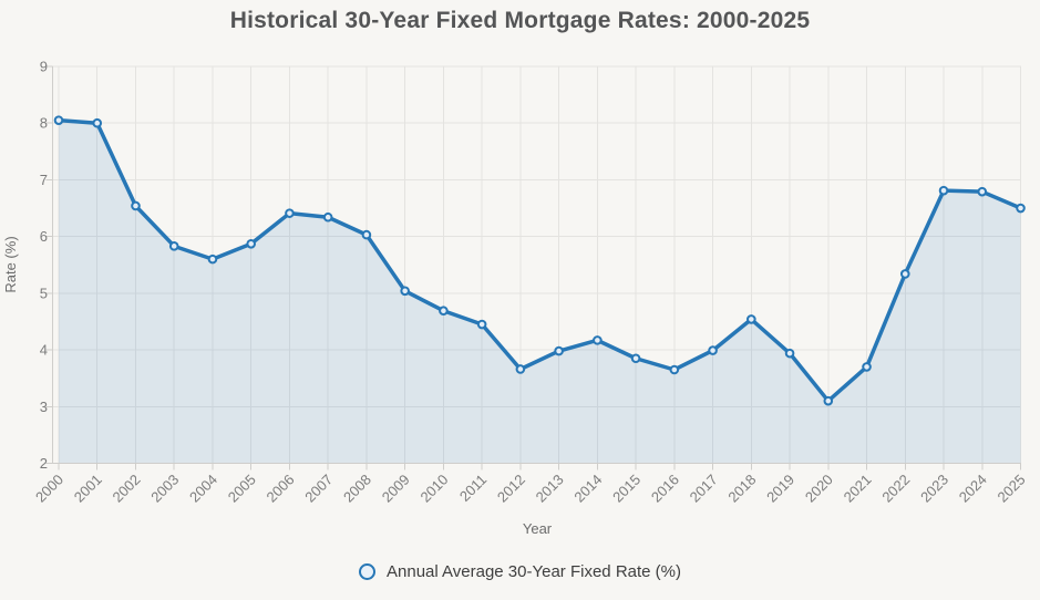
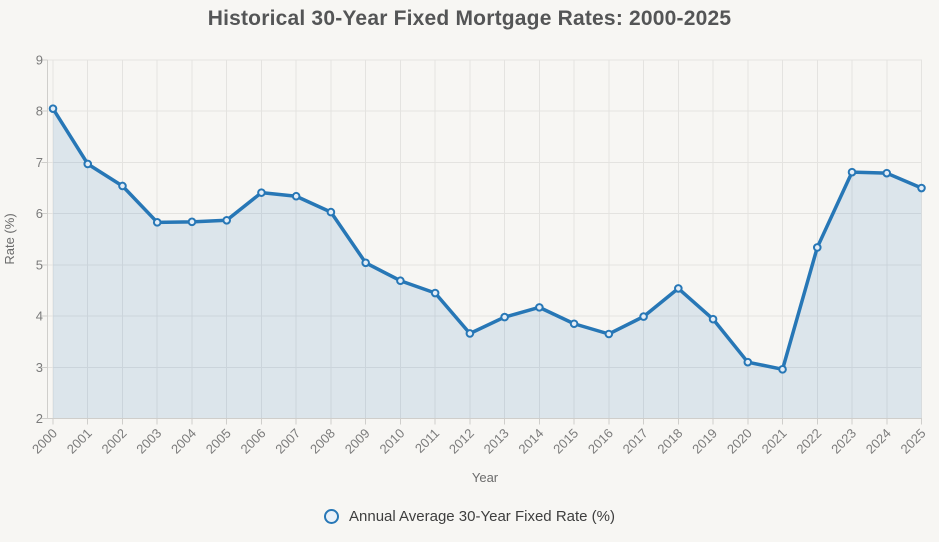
2001: 8.0 -> 7.0
2004: 5.6 -> 5.8
2021: 3.7 -> 3.0
